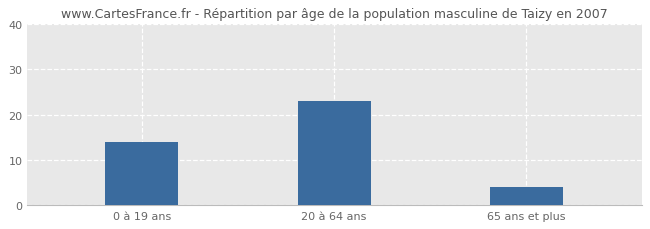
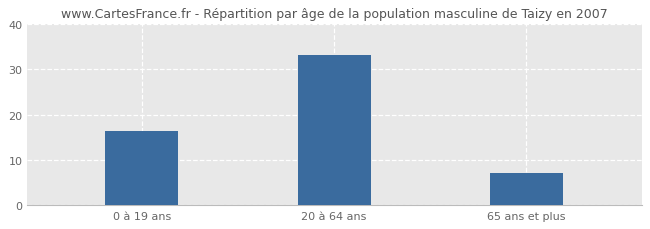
0 à 19 ans: 14.0 -> 16.3
20 à 64 ans: 23.0 -> 33.3
65 ans et plus: 4.0 -> 7.1
